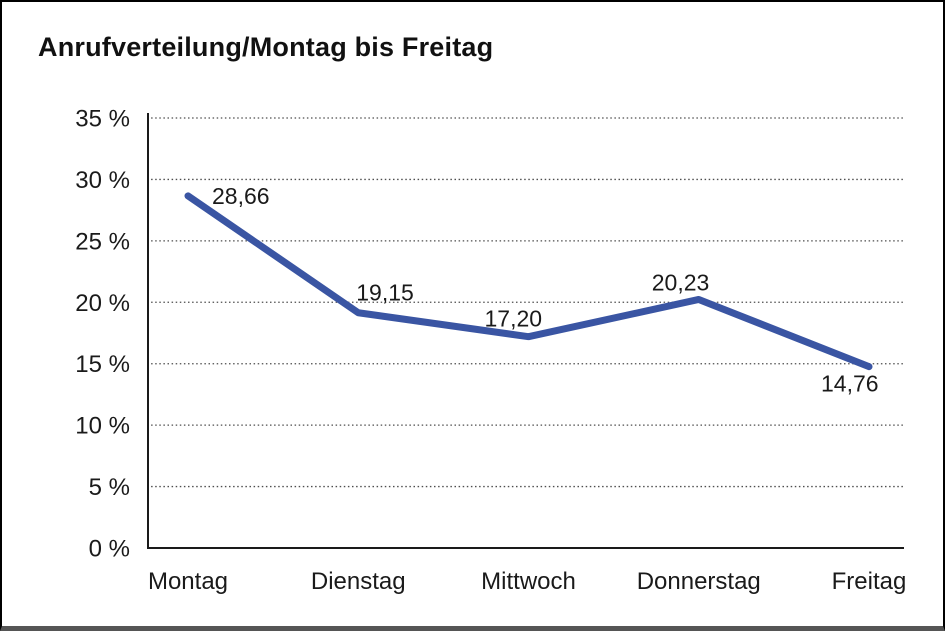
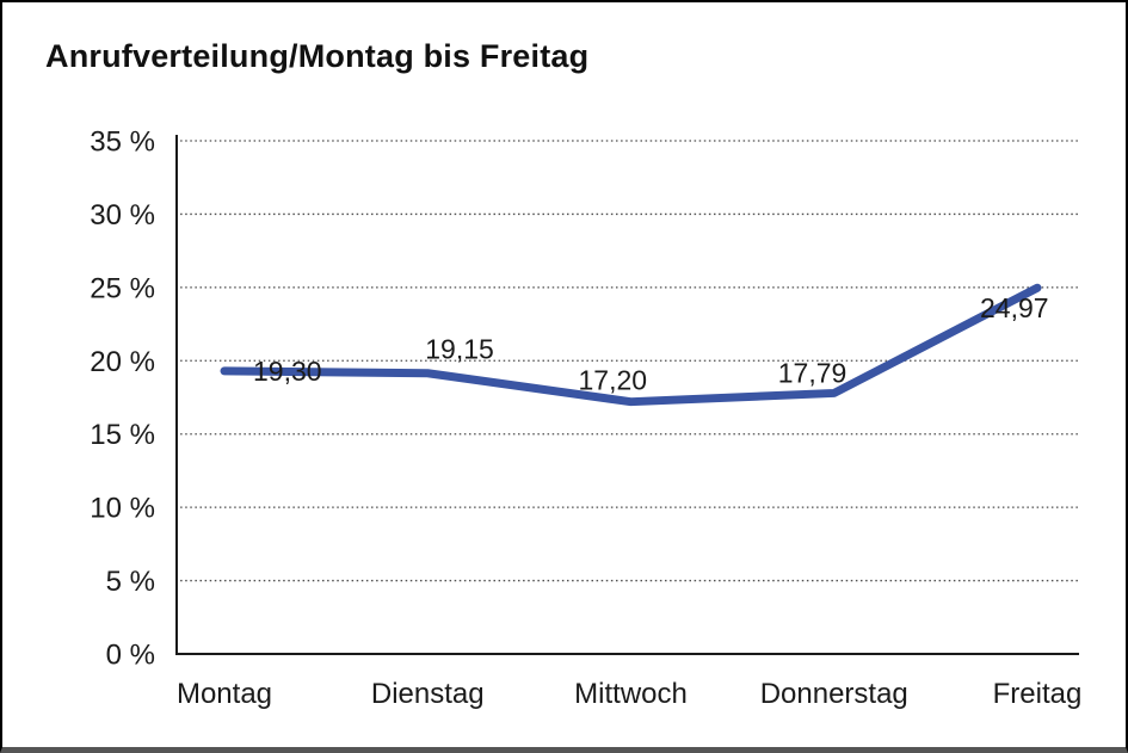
Montag: 28,66 -> 19,30
Donnerstag: 20,23 -> 17,79
Freitag: 14,76 -> 24,97
